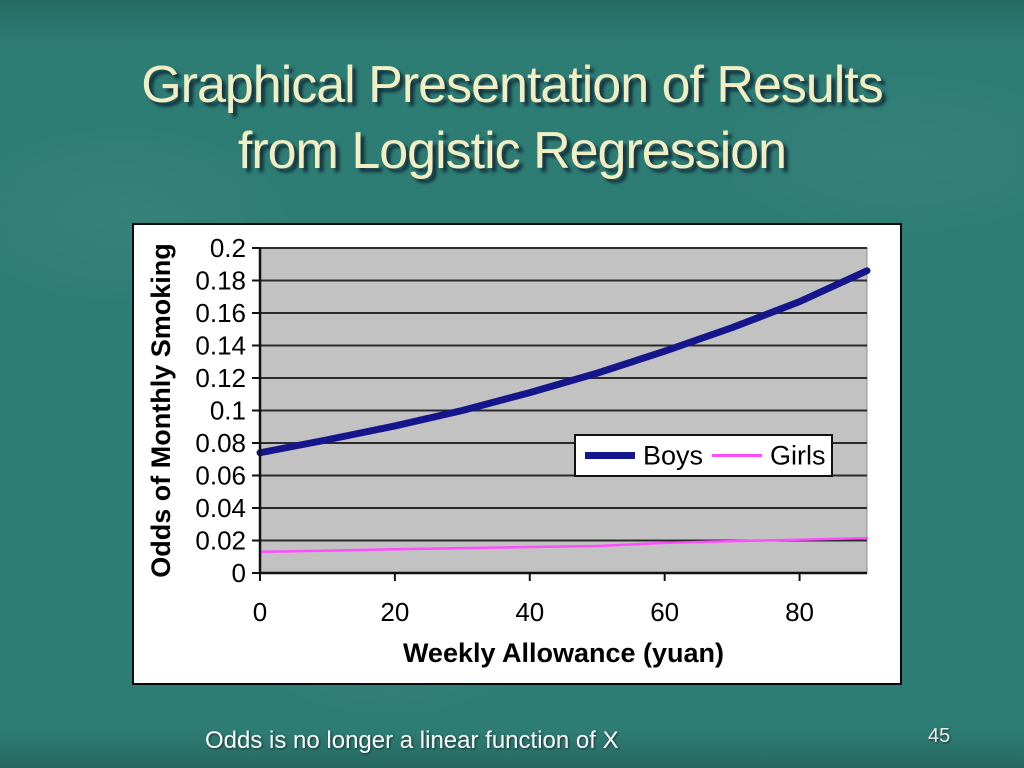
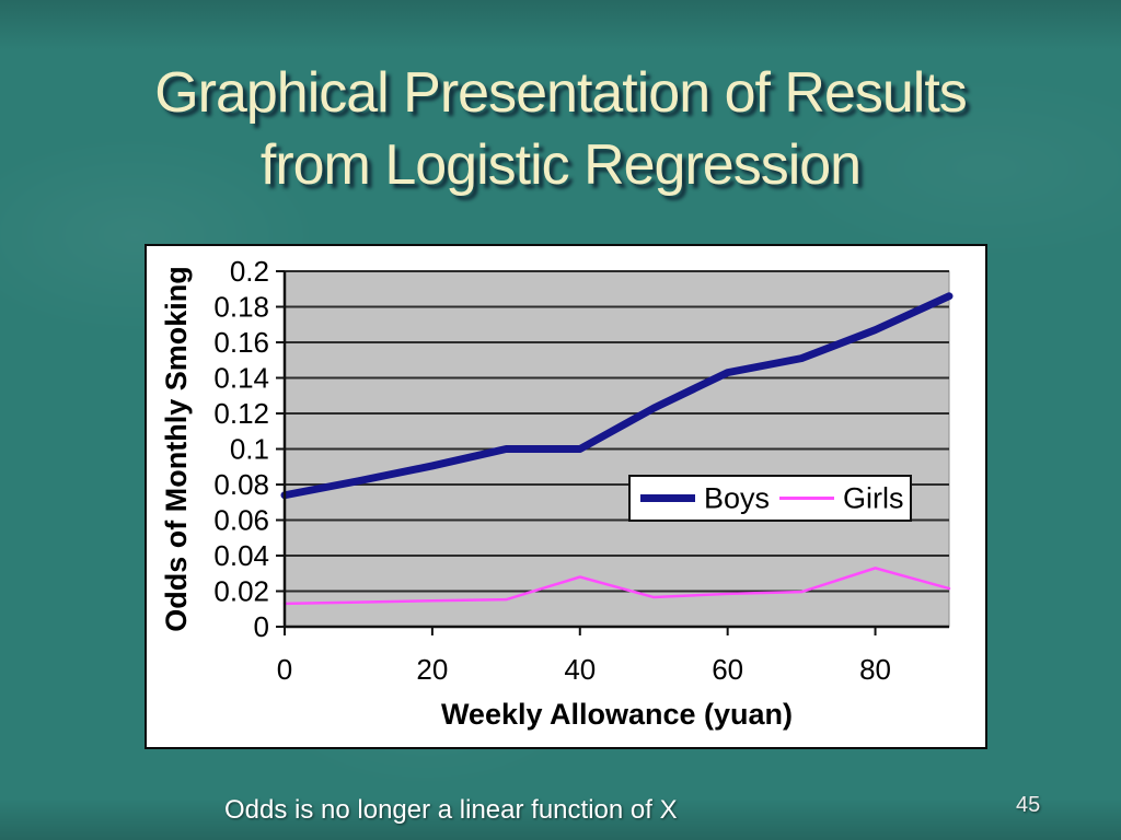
Boys/40: 0.111 -> 0.100
Girls/40: 0.016 -> 0.028
Boys/60: 0.137 -> 0.143
Girls/80: 0.021 -> 0.033
